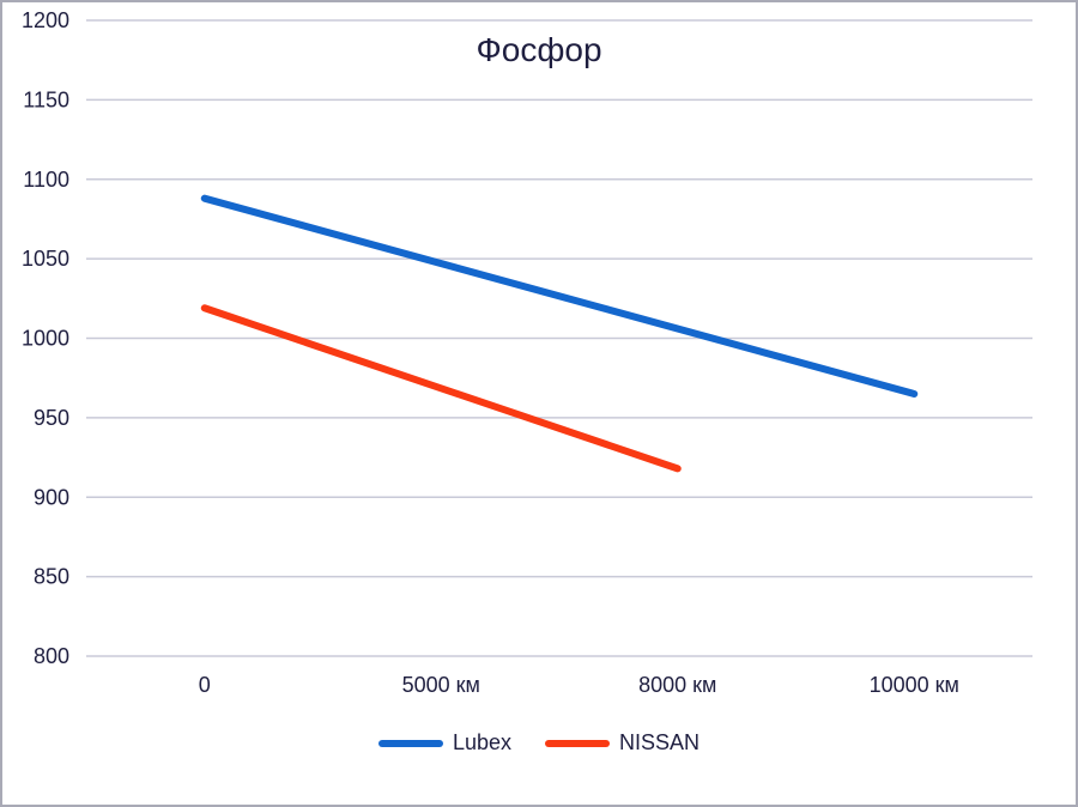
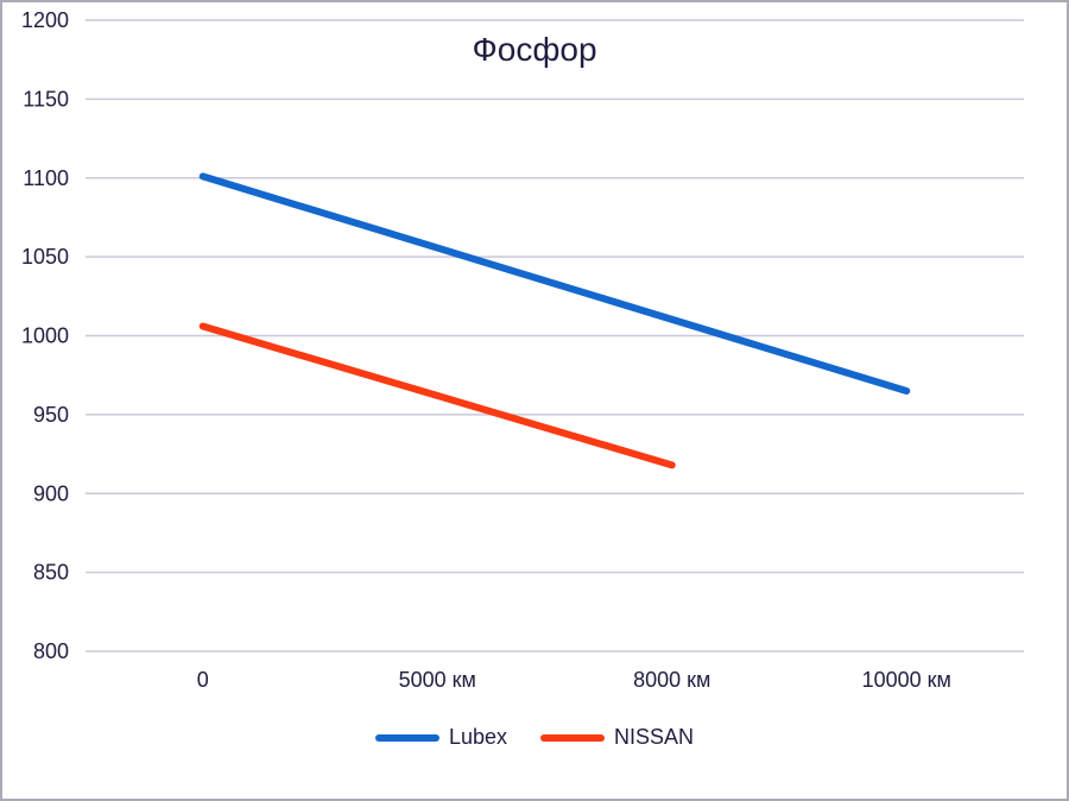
Lubex/0: 1088 -> 1101
NISSAN/0: 1019 -> 1006
